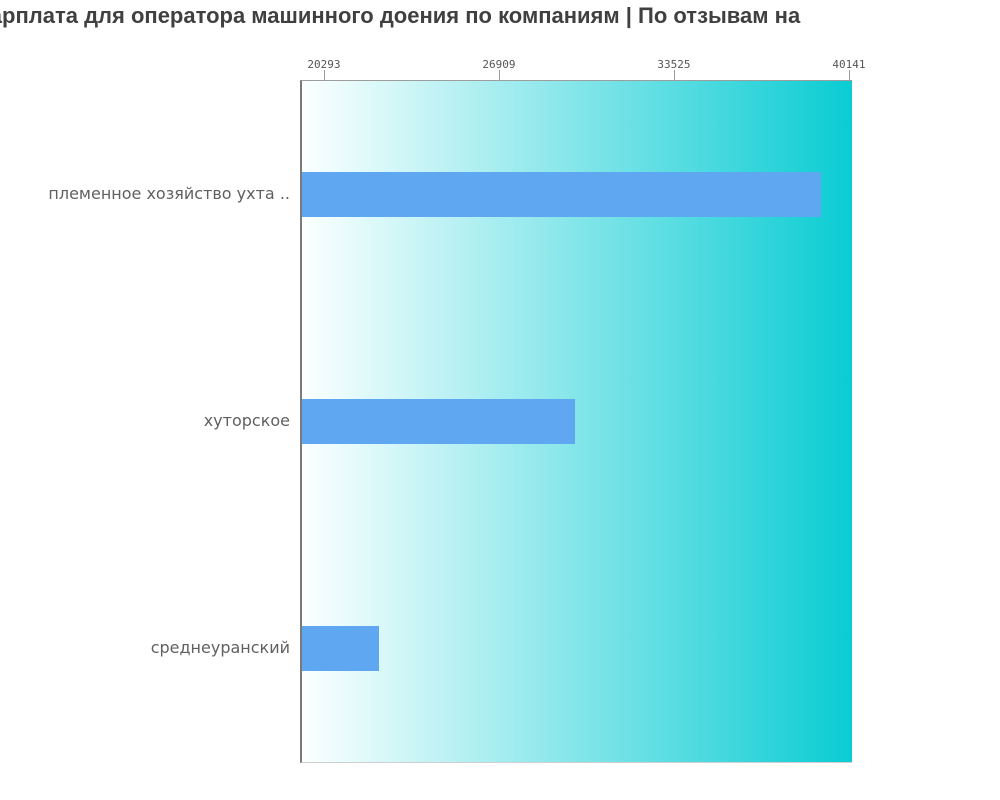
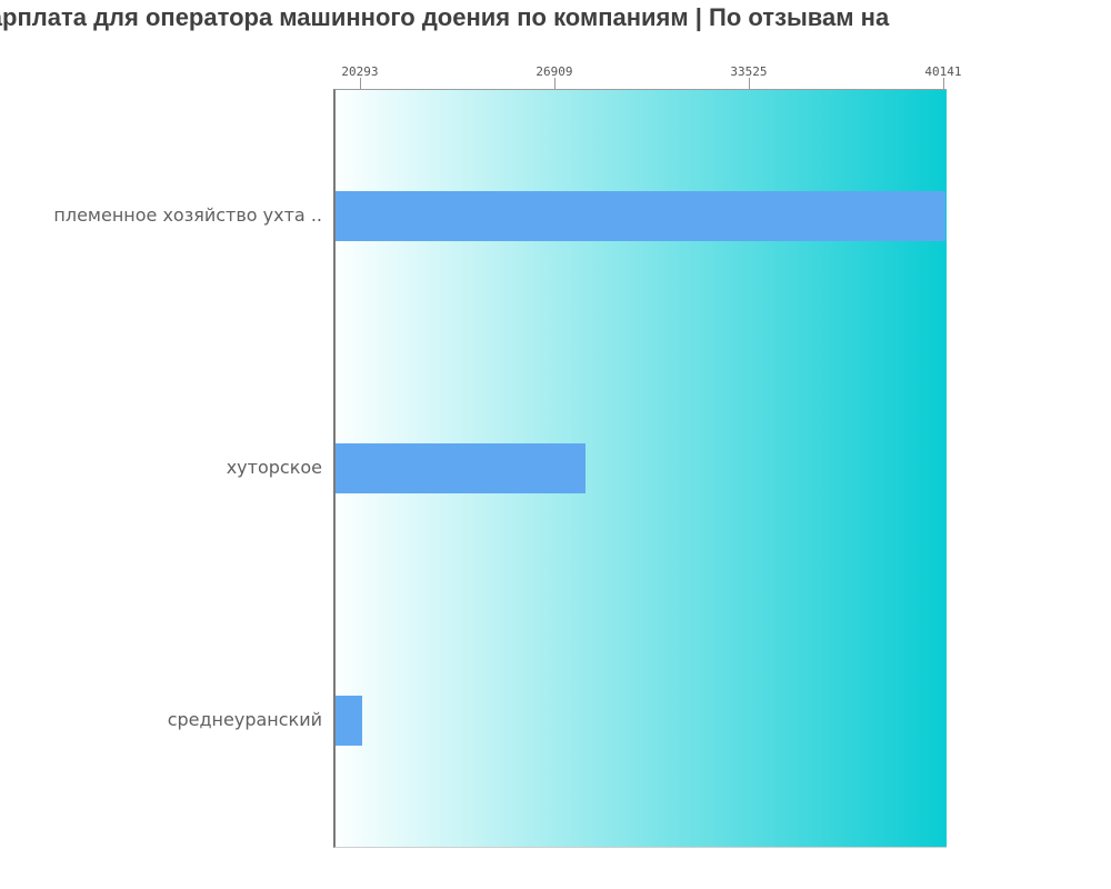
племенное хозяйство ухта ..: 39000 -> 40100
хуторское: 29700 -> 27900
среднеуранский: 22300 -> 20300
